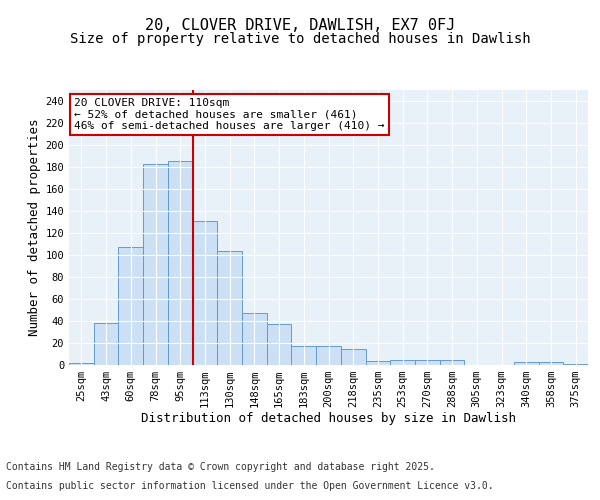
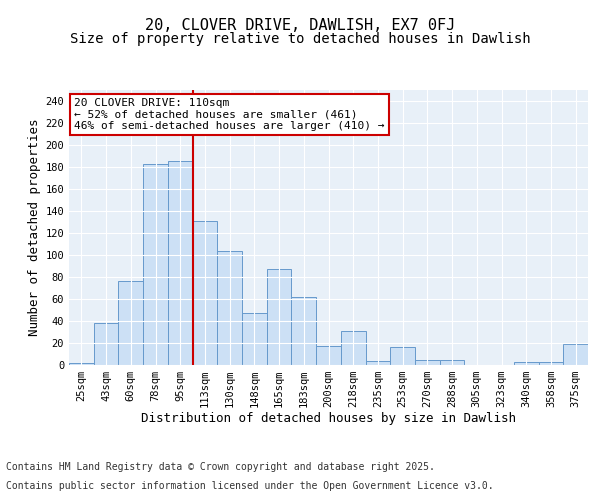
60sqm: 107 -> 76
165sqm: 37 -> 87
183sqm: 17 -> 62
218sqm: 15 -> 31
253sqm: 5 -> 16
375sqm: 1 -> 19
